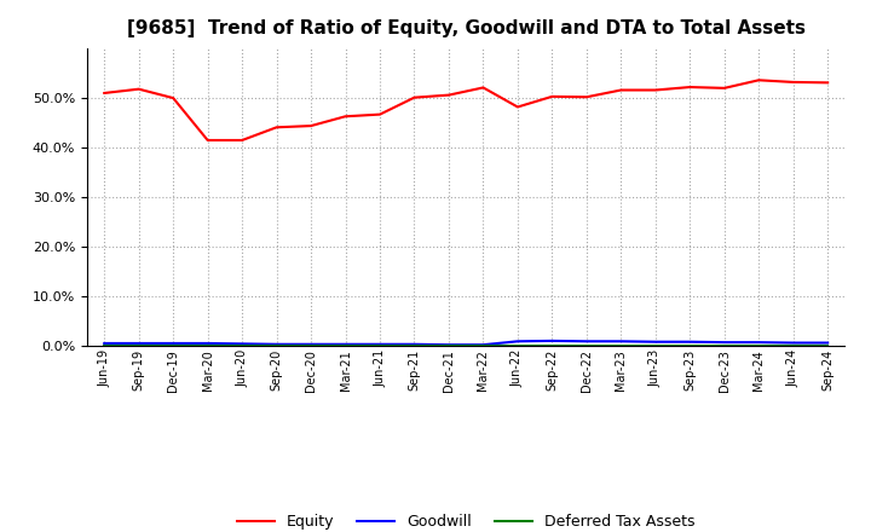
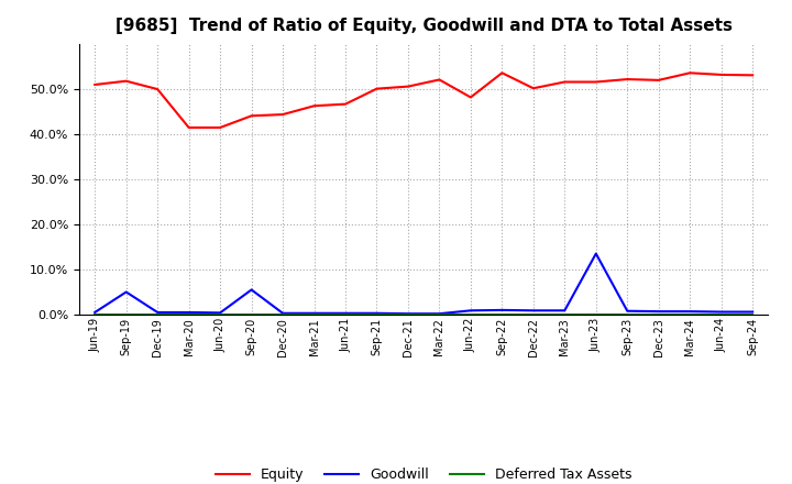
Goodwill/Sep-19: 0.5% -> 5.0%
Goodwill/Sep-20: 0.3% -> 5.5%
Equity/Sep-22: 50.2% -> 53.5%
Goodwill/Jun-23: 0.8% -> 13.5%
